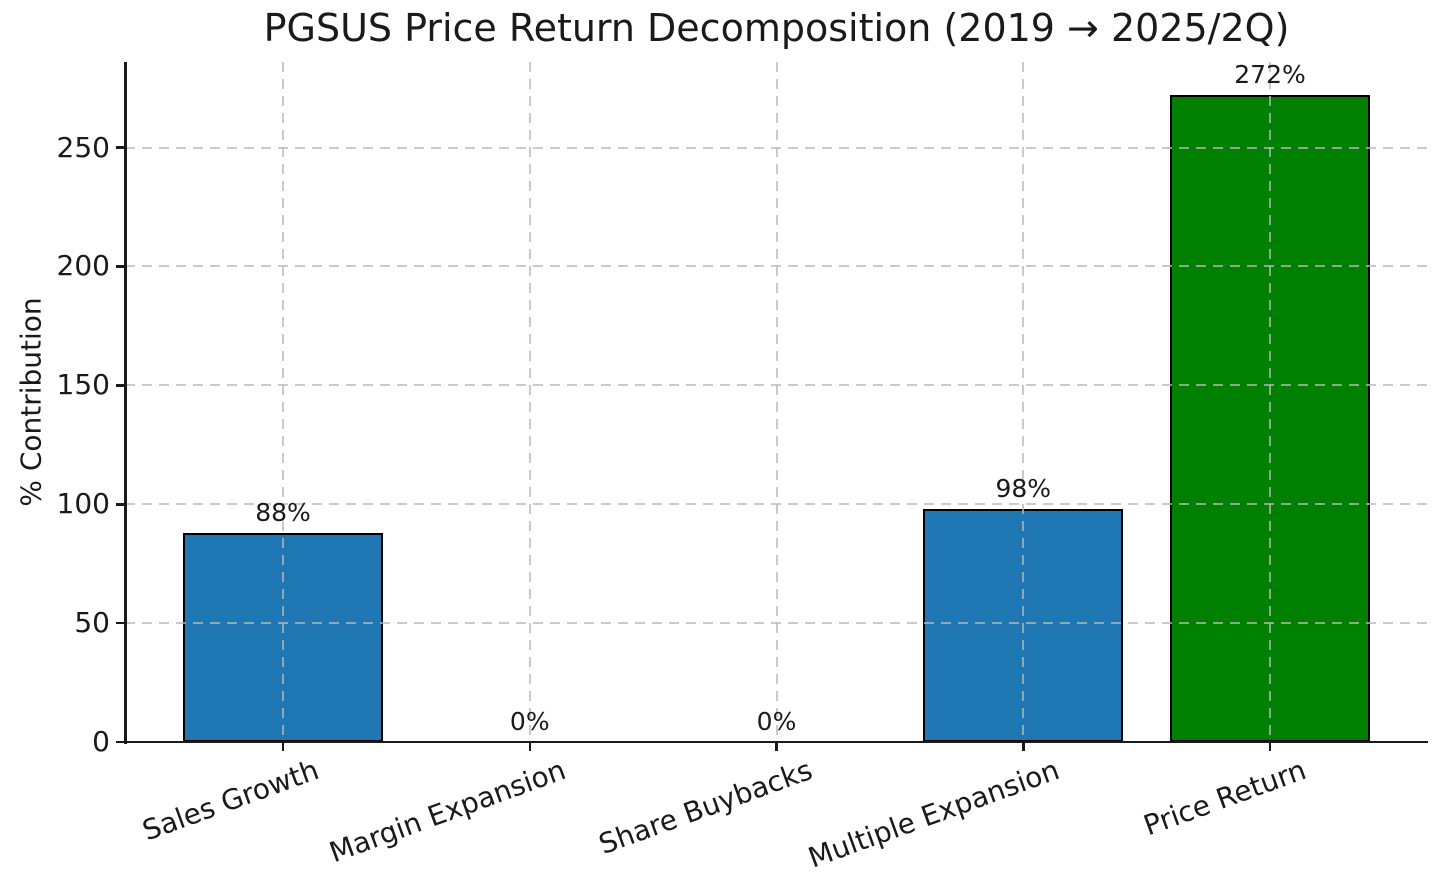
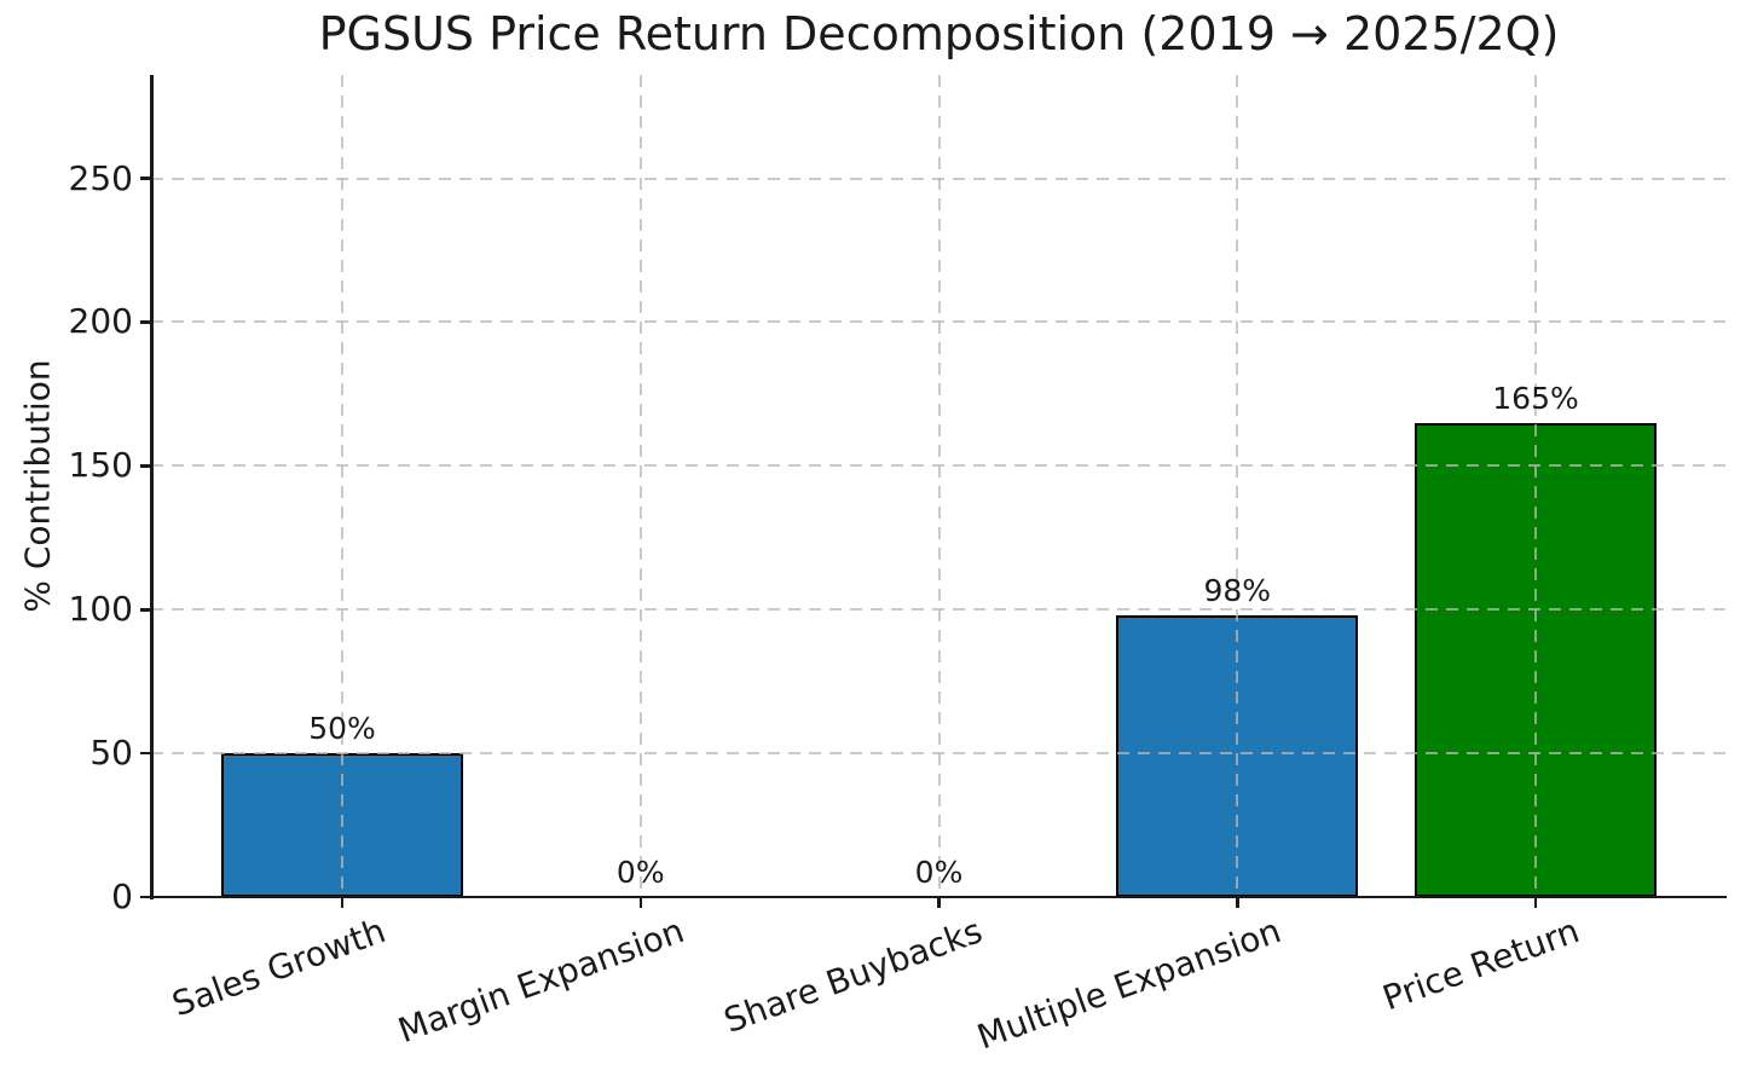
Sales Growth: 88% -> 50%
Price Return: 272% -> 165%
